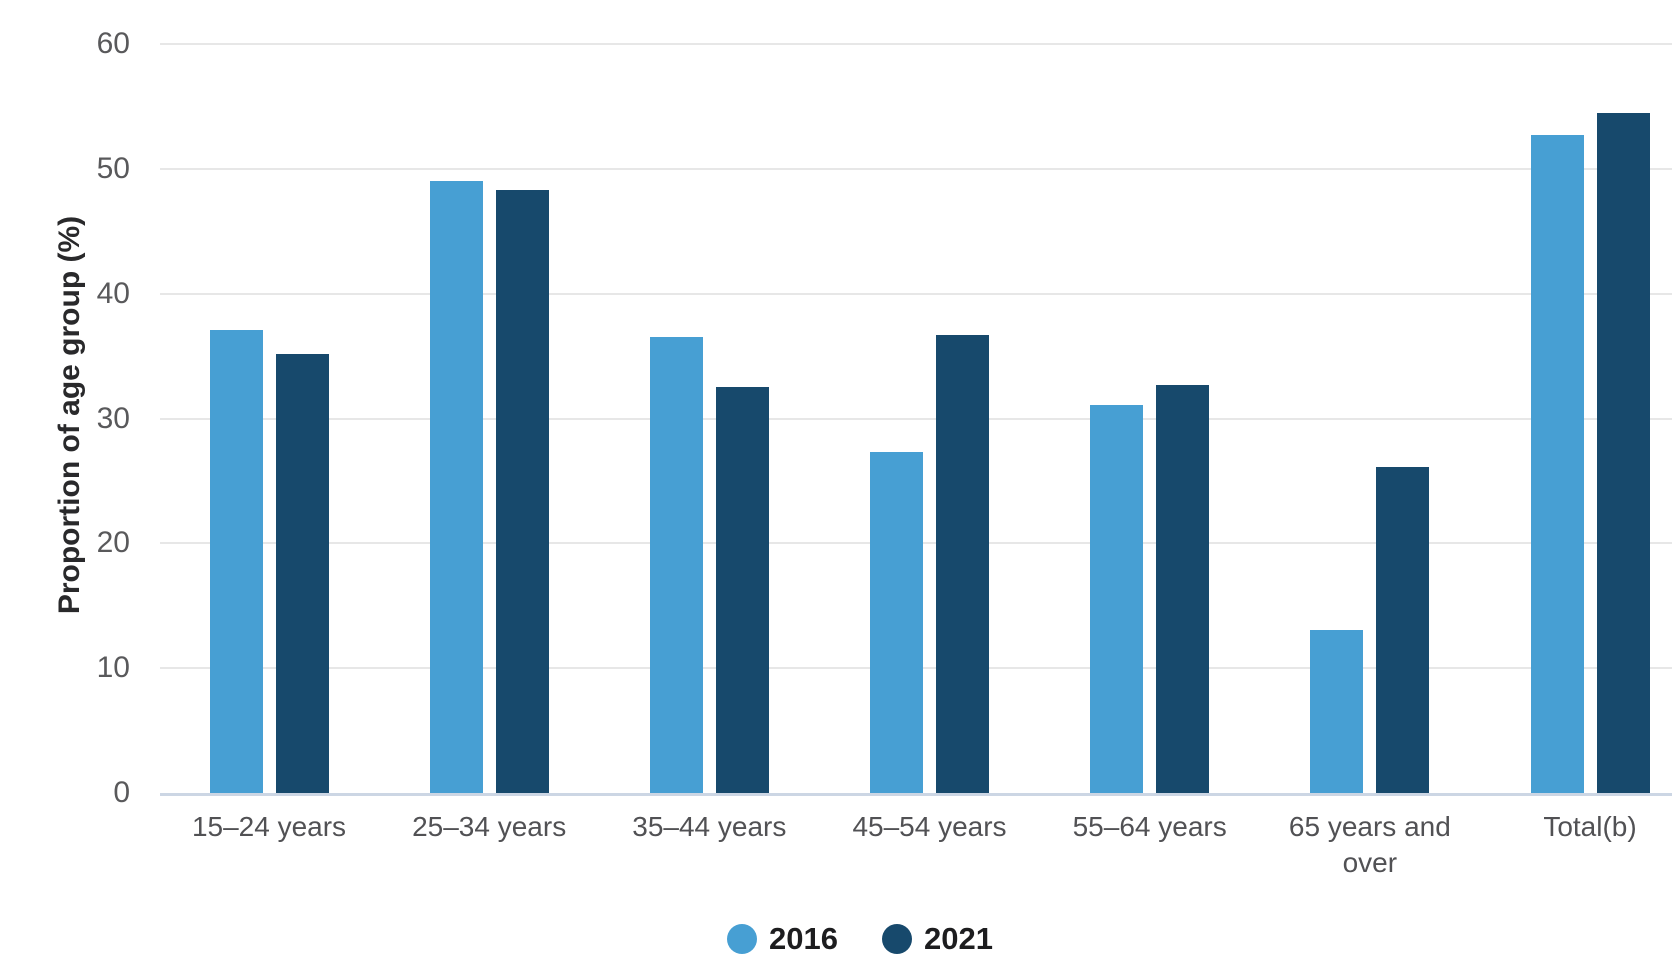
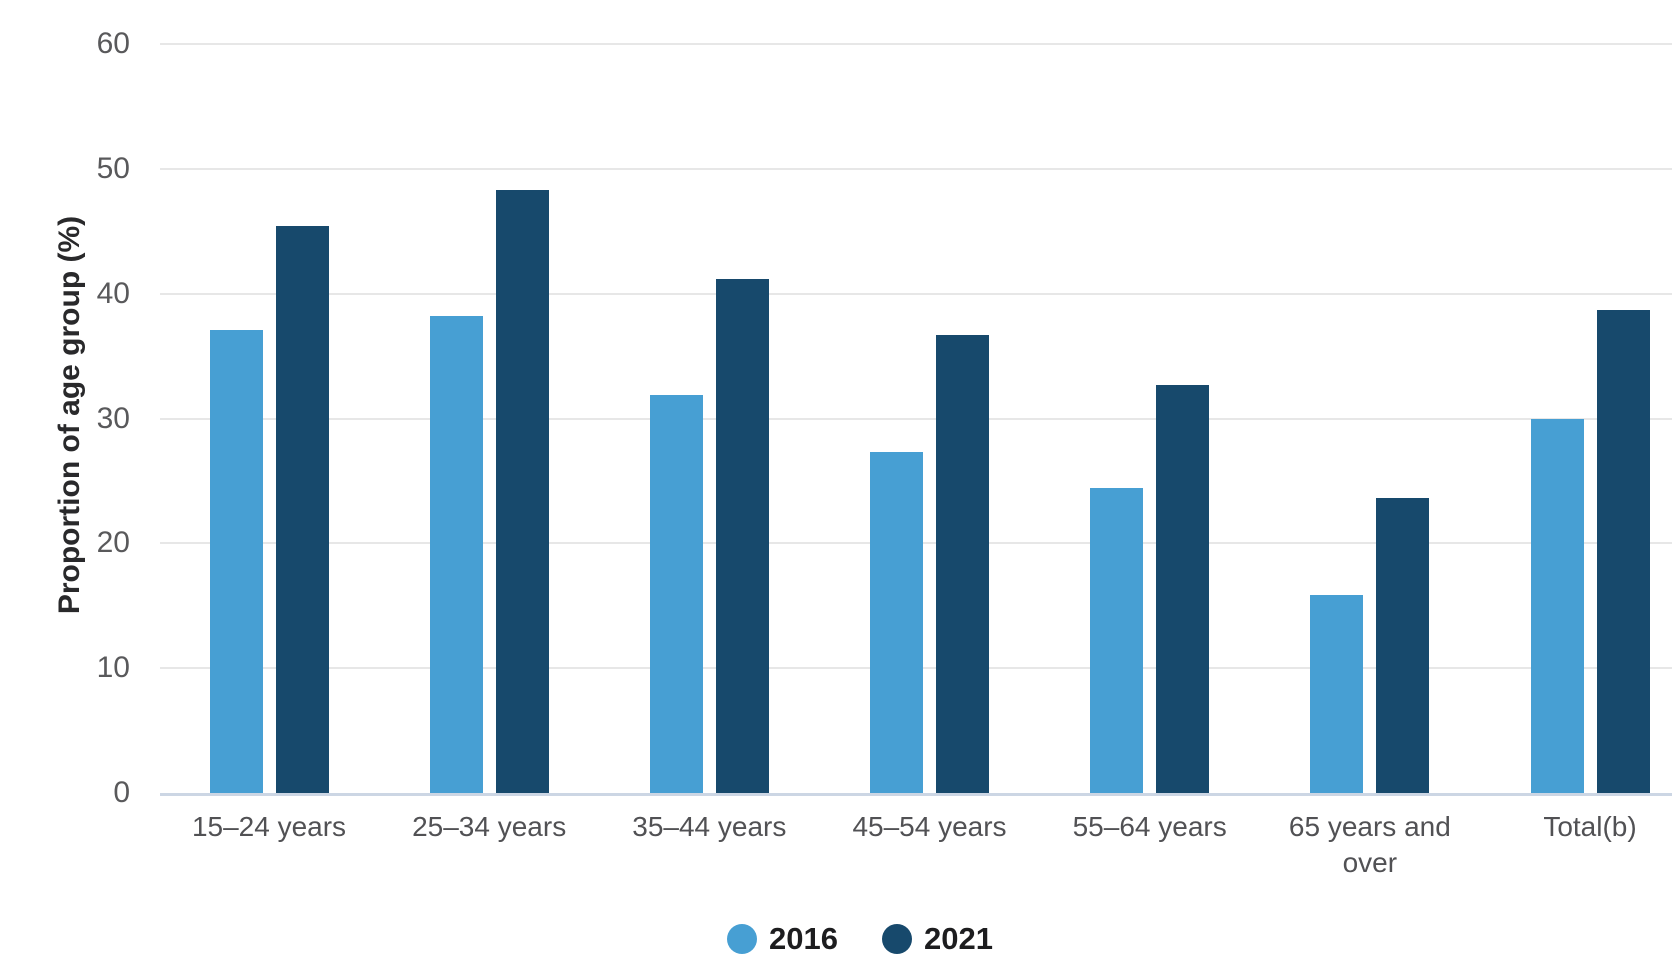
2021/15–24 years: 35.2 -> 45.4
2016/25–34 years: 49.0 -> 38.2
2016/35–44 years: 36.5 -> 31.9
2021/35–44 years: 32.5 -> 41.2
2016/55–64 years: 31.1 -> 24.4
2016/65 years and over: 13.1 -> 15.9
2021/65 years and over: 26.1 -> 23.6
2016/Total(b): 52.7 -> 30.0
2021/Total(b): 54.5 -> 38.7
